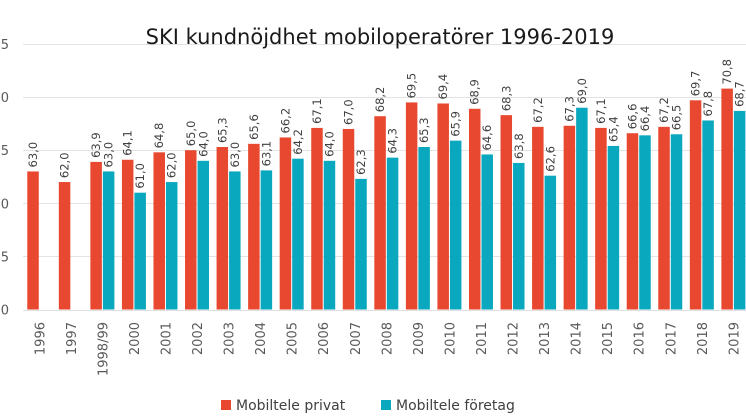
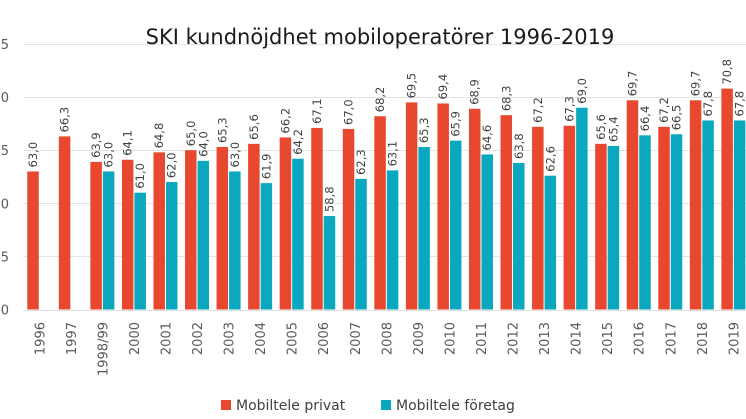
Mobiltele privat/1997: 62,0 -> 66,3
Mobiltele företag/2004: 63,1 -> 61,9
Mobiltele företag/2006: 64,0 -> 58,8
Mobiltele företag/2008: 64,3 -> 63,1
Mobiltele privat/2015: 67,1 -> 65,6
Mobiltele privat/2016: 66,6 -> 69,7
Mobiltele företag/2019: 68,7 -> 67,8
